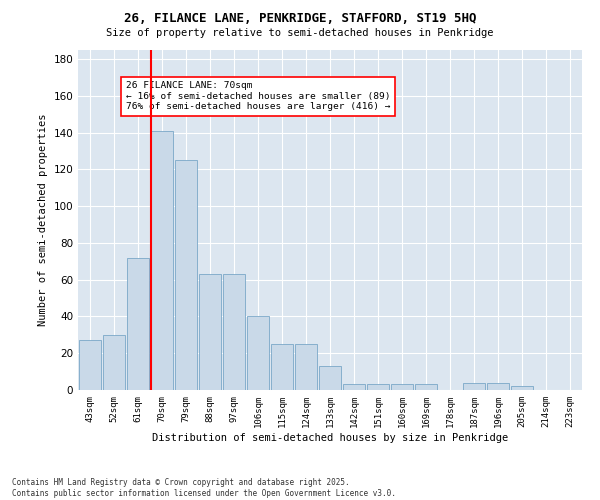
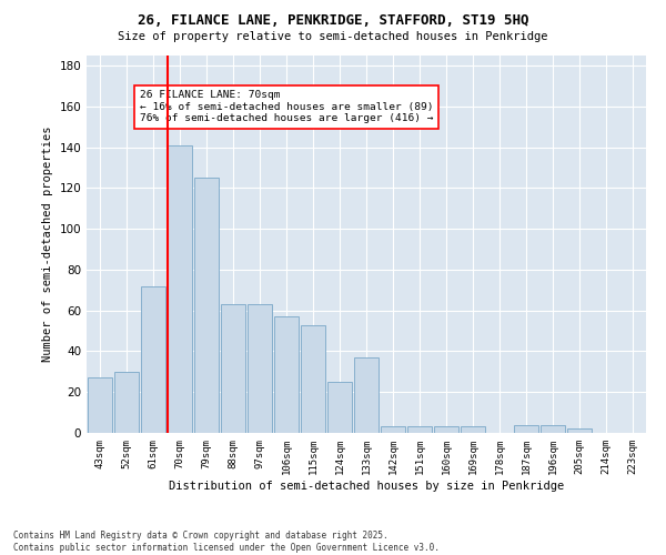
106sqm: 40 -> 57
115sqm: 25 -> 53
133sqm: 13 -> 37
